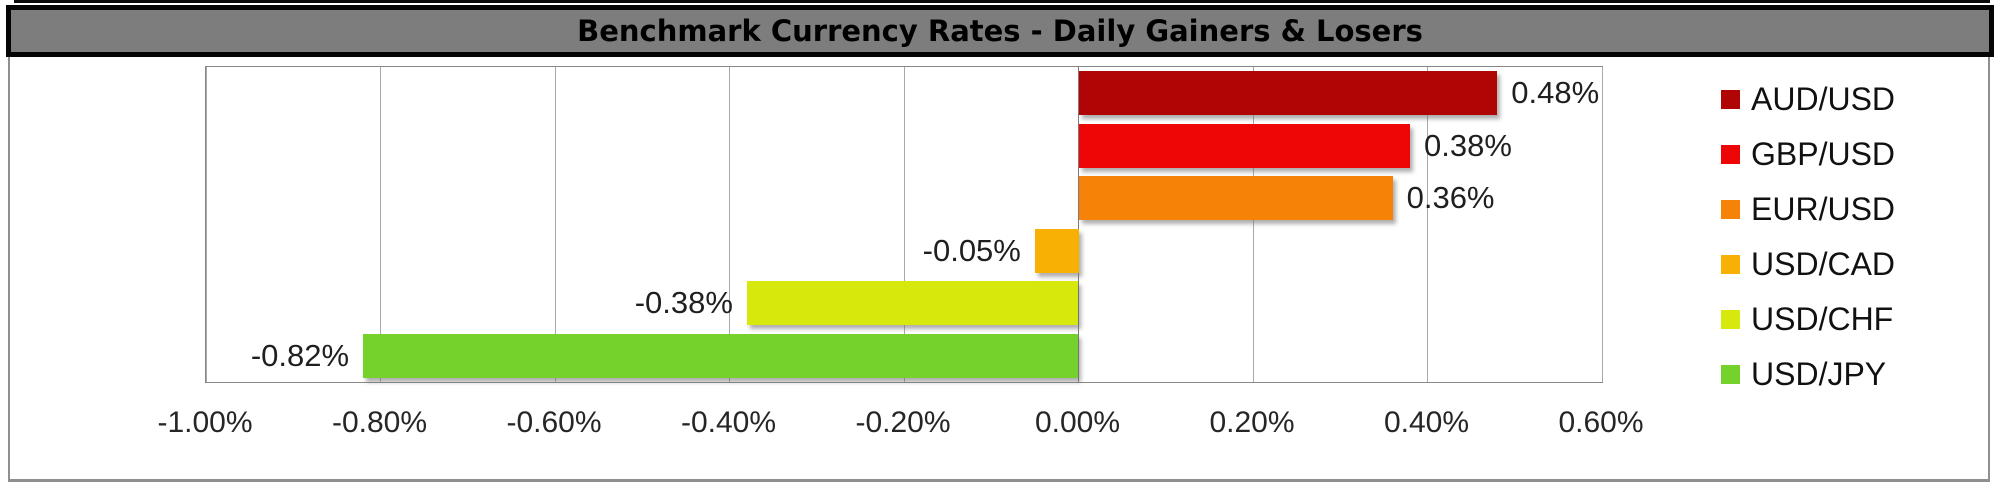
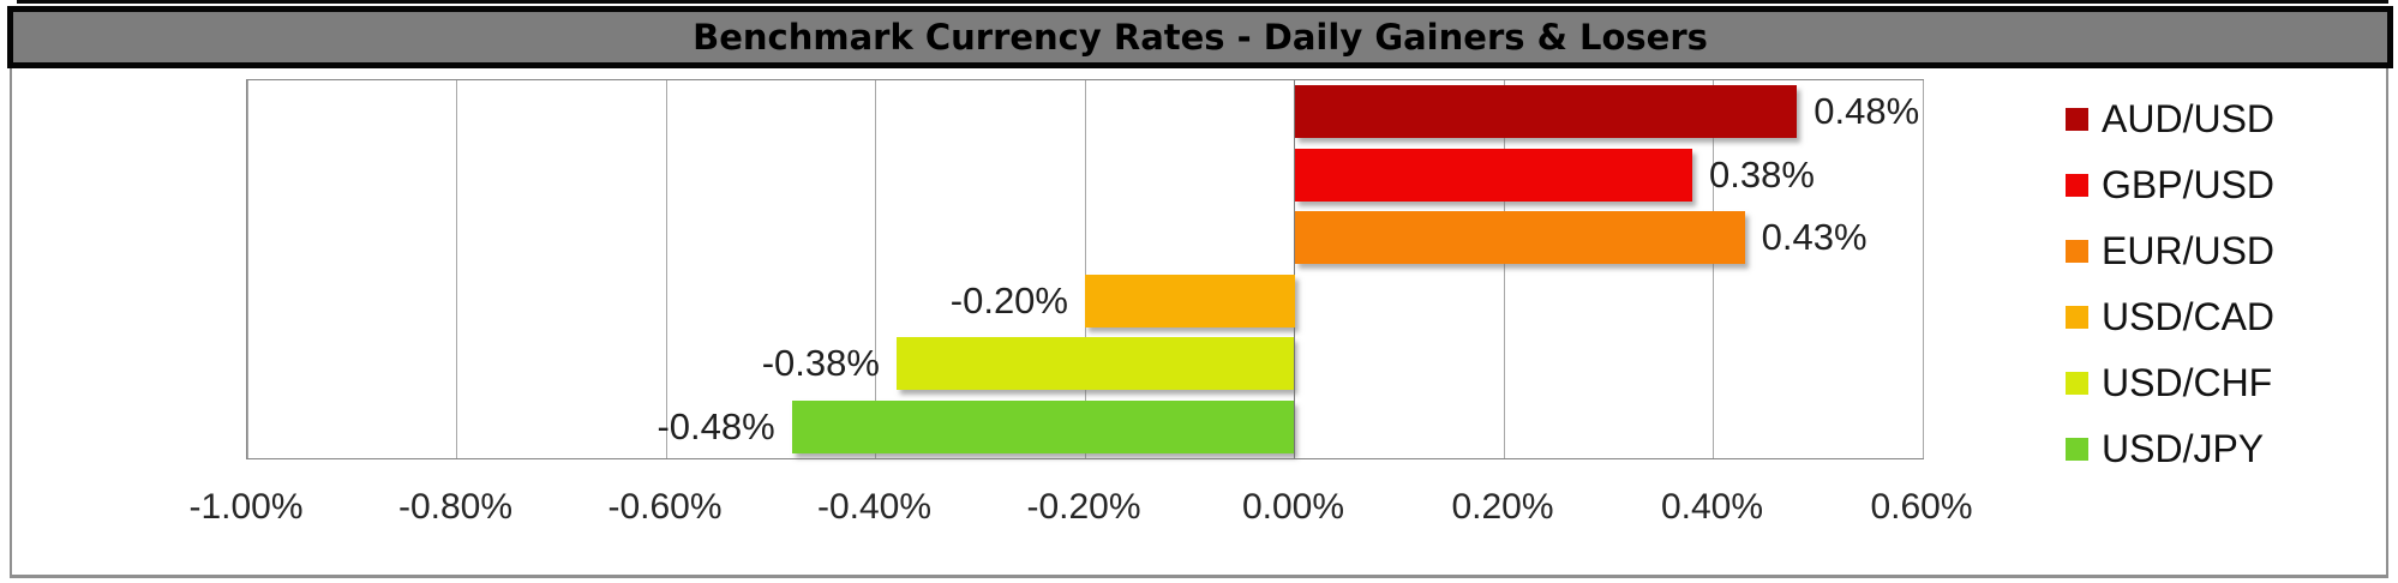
EUR/USD: 0.36% -> 0.43%
USD/CAD: -0.05% -> -0.20%
USD/JPY: -0.82% -> -0.48%
